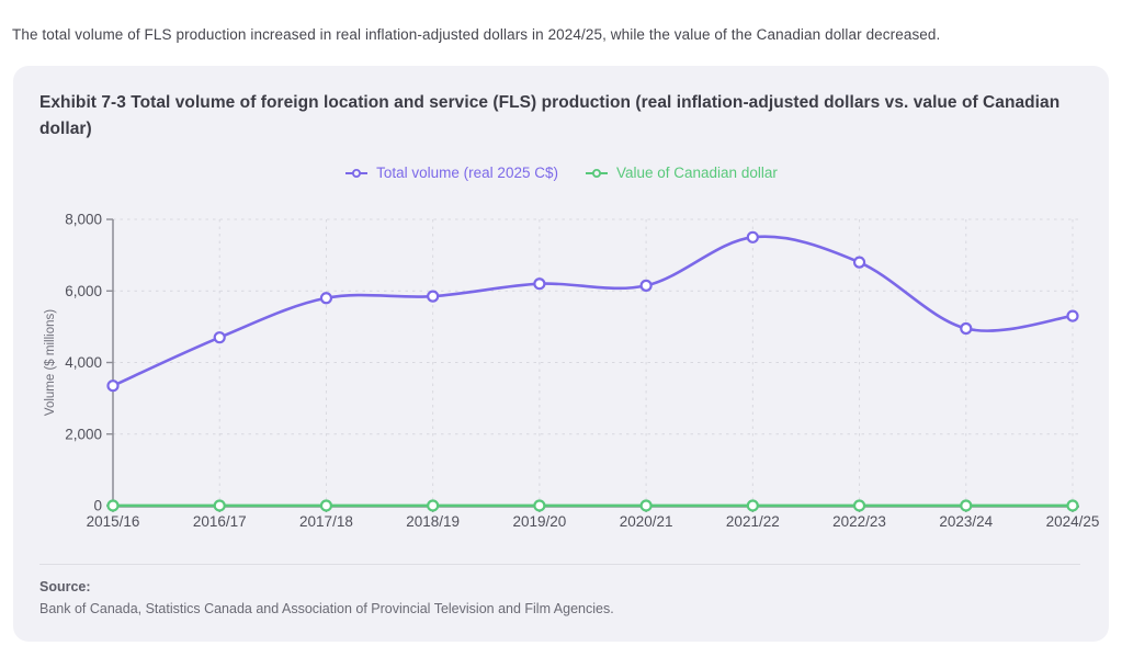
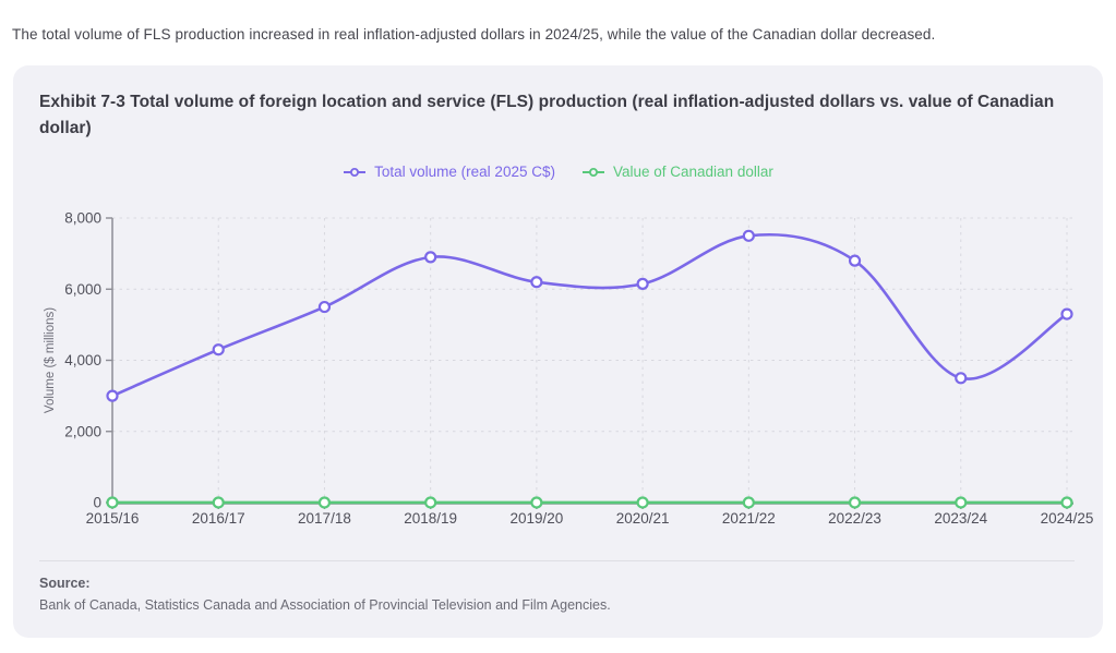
Total volume (real 2025 C$)/2015/16: 3400 -> 3000
Total volume (real 2025 C$)/2016/17: 4700 -> 4300
Total volume (real 2025 C$)/2017/18: 5800 -> 5500
Total volume (real 2025 C$)/2018/19: 5800 -> 6900
Total volume (real 2025 C$)/2023/24: 5000 -> 3500
